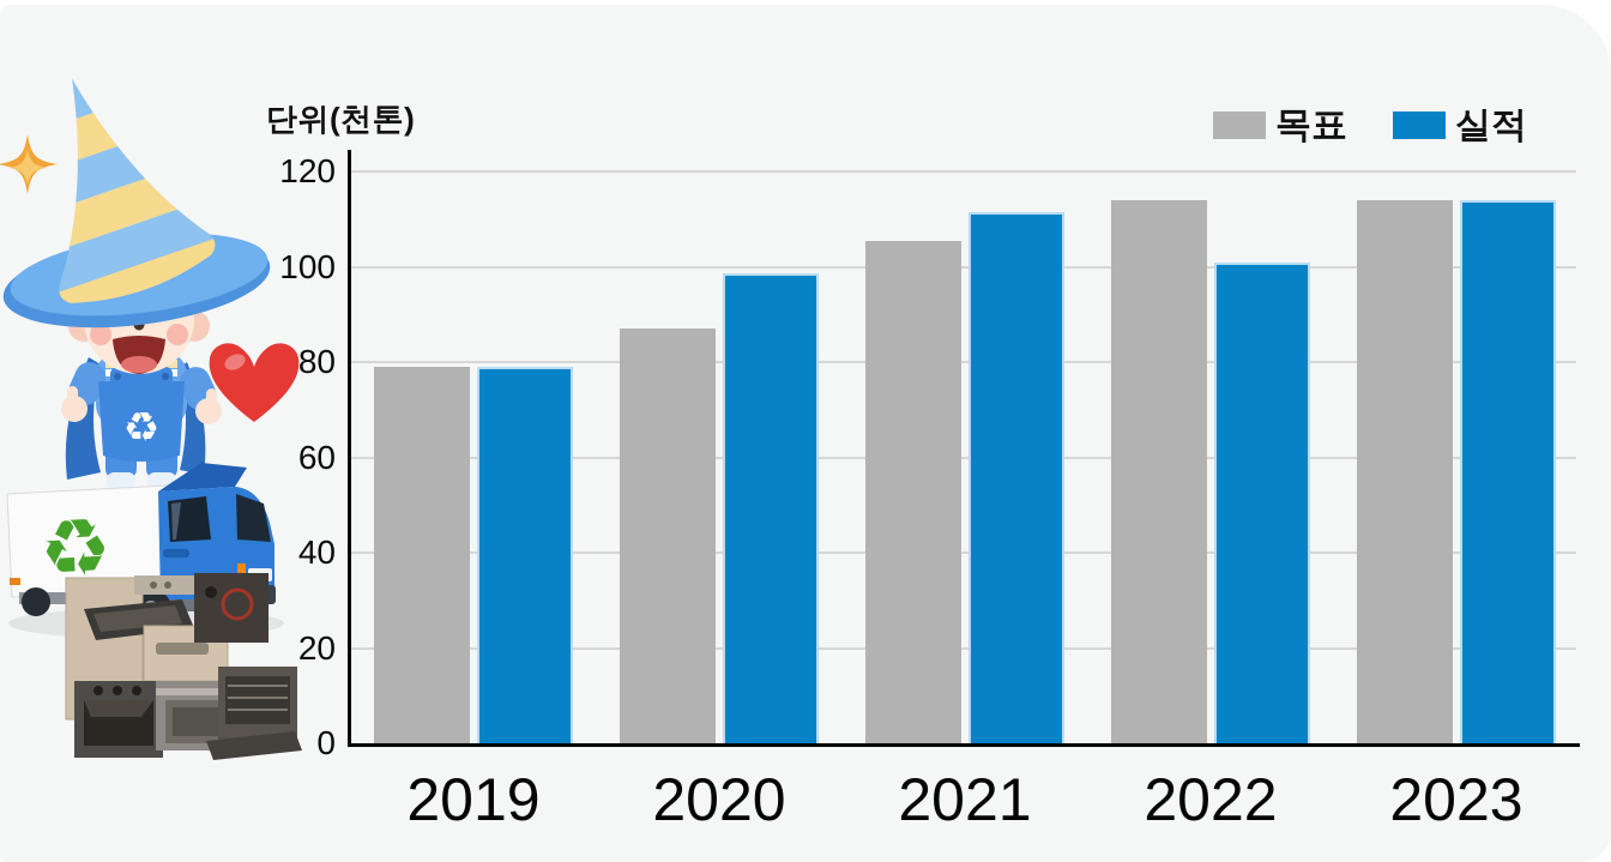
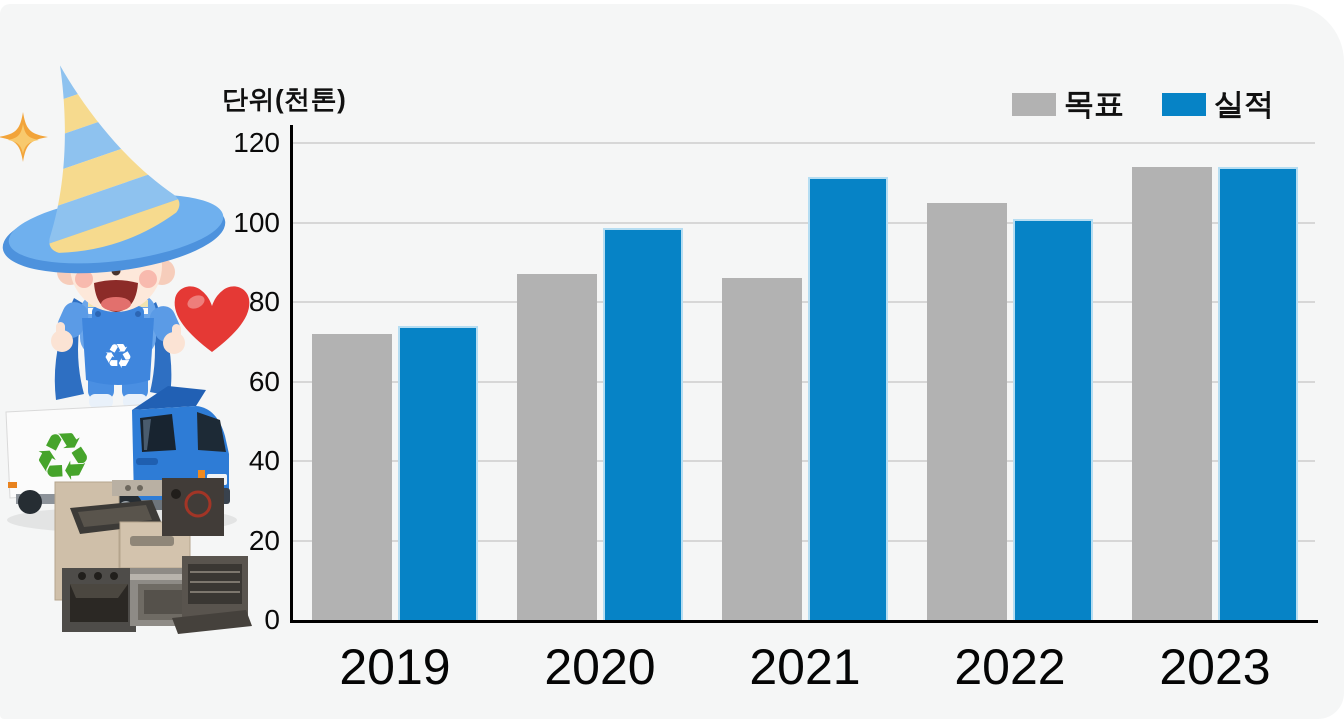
목표/2019: 79 -> 72
실적/2019: 79 -> 74
목표/2021: 106 -> 86
목표/2022: 114 -> 105
